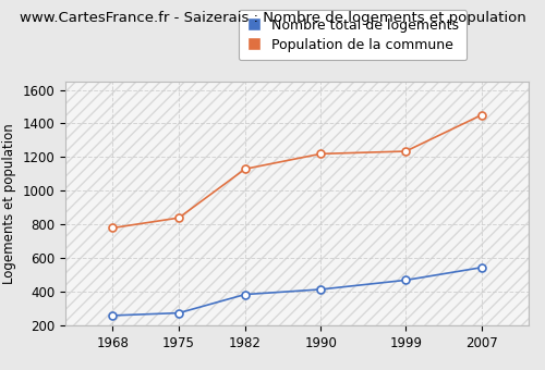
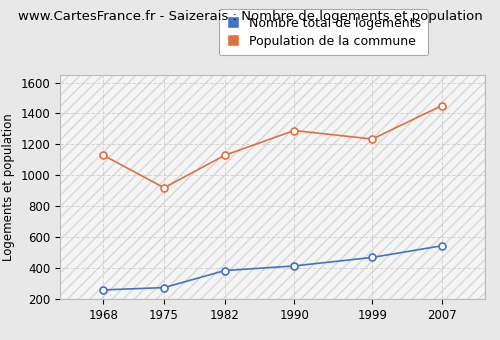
Population de la commune/1968: 780 -> 1130
Population de la commune/1975: 840 -> 920
Population de la commune/1990: 1220 -> 1290
